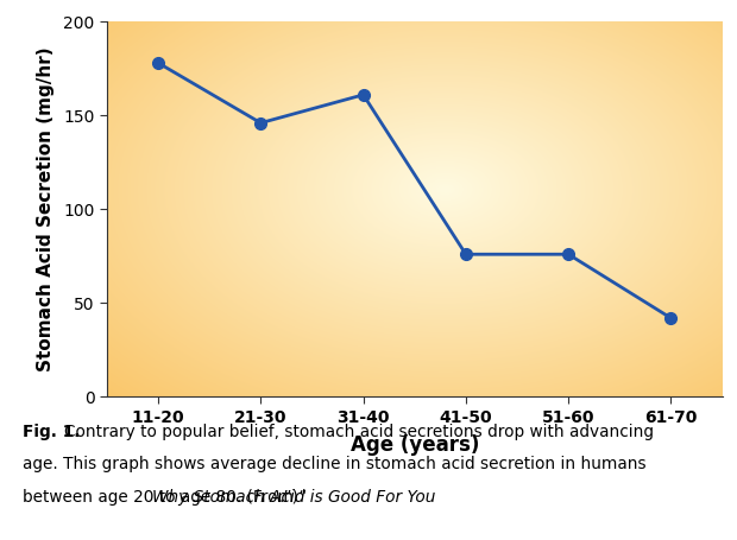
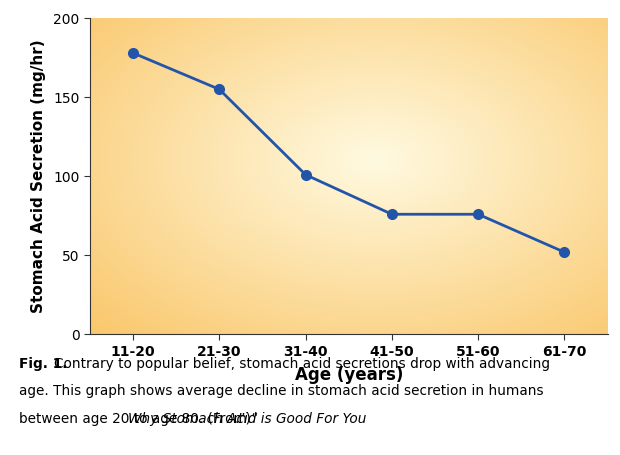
21-30: 146 -> 155
31-40: 161 -> 101
61-70: 42 -> 52
